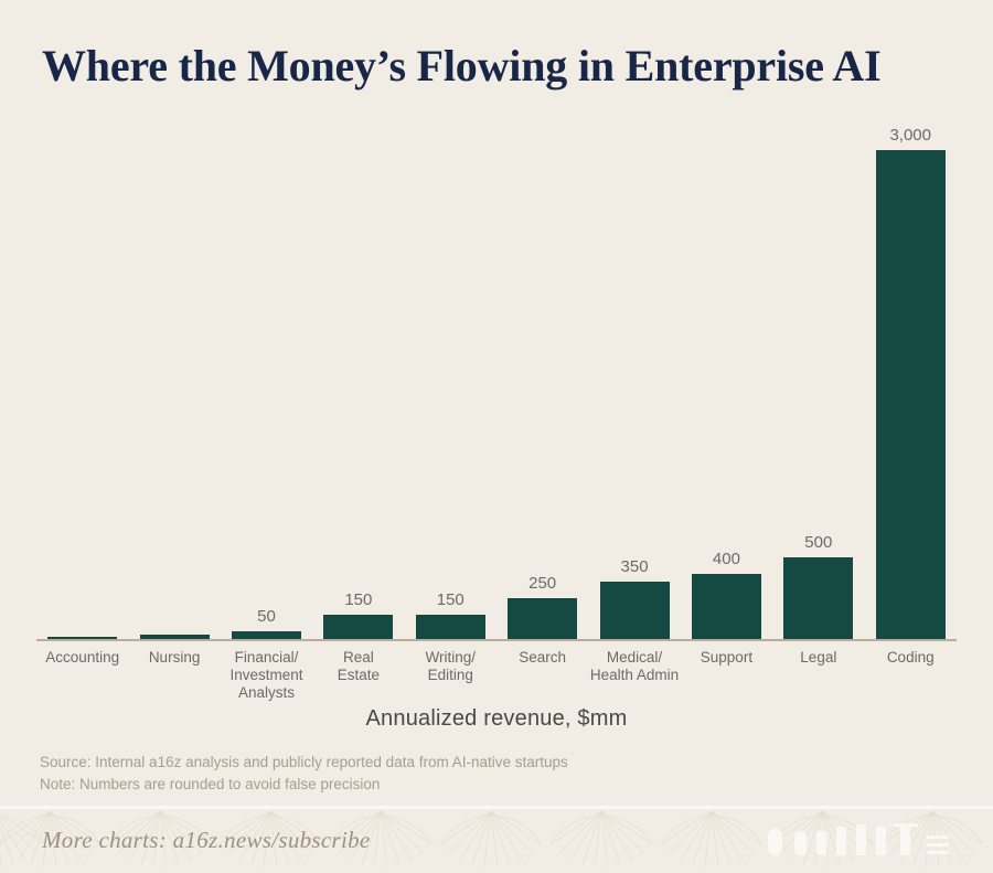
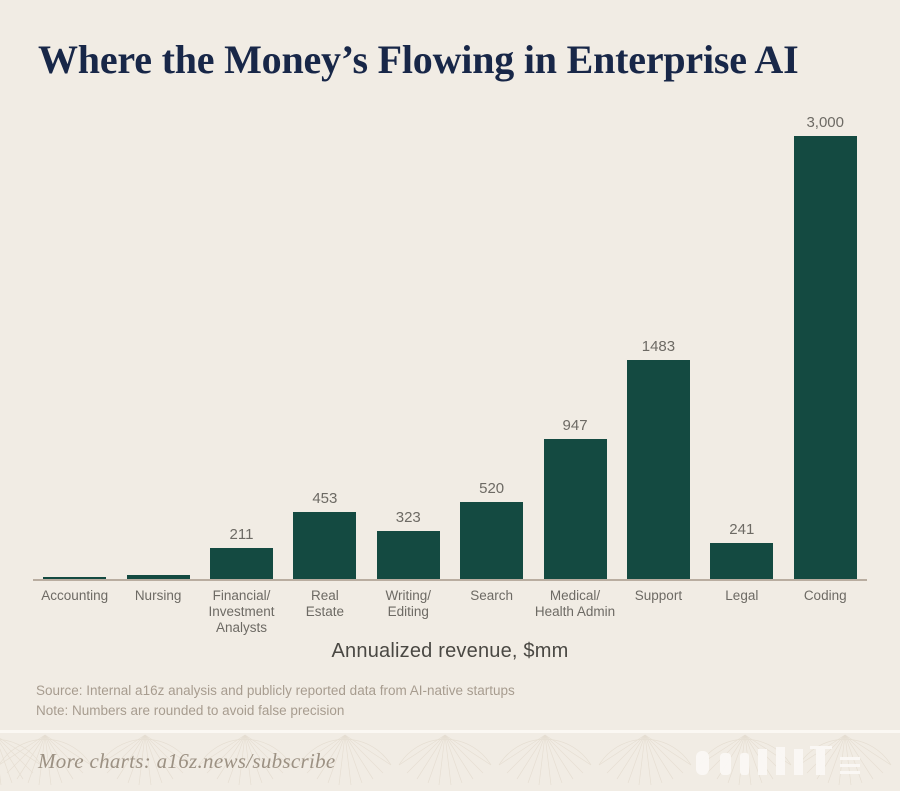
Financial/ Investment Analysts: 50 -> 211
Real Estate: 150 -> 453
Writing/ Editing: 150 -> 323
Search: 250 -> 520
Medical/ Health Admin: 350 -> 947
Support: 400 -> 1483
Legal: 500 -> 241
